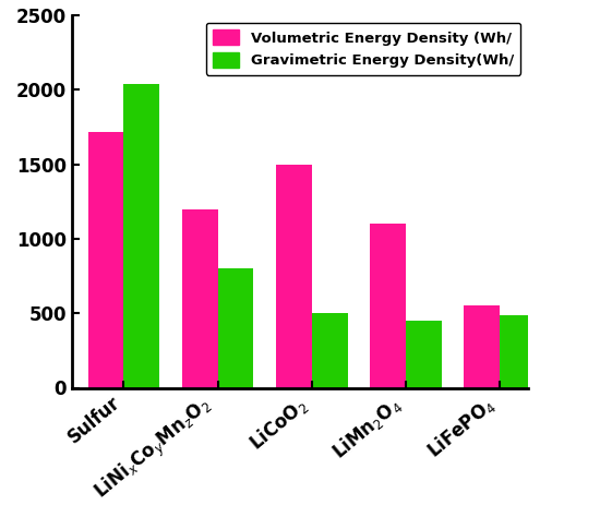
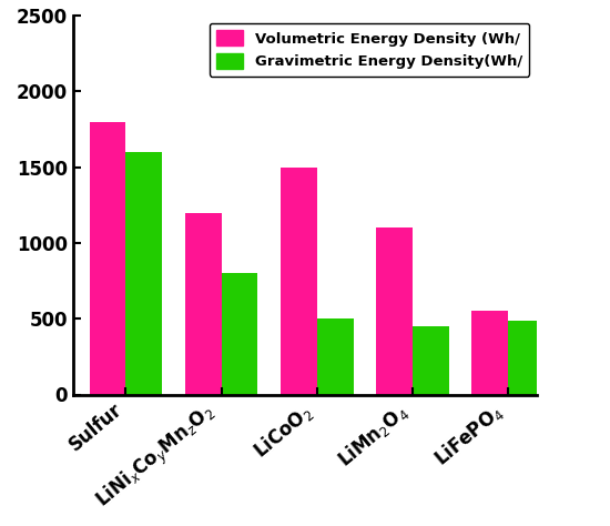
Volumetric Energy Density (Wh//Sulfur: 1720 -> 1800
Gravimetric Energy Density(Wh//Sulfur: 2040 -> 1600
